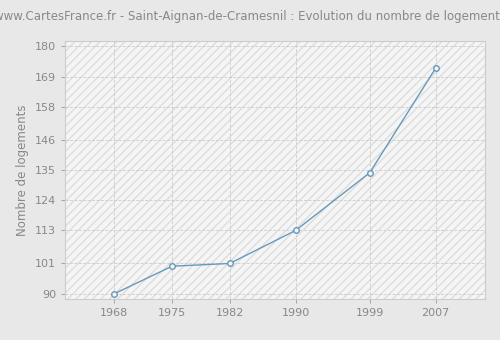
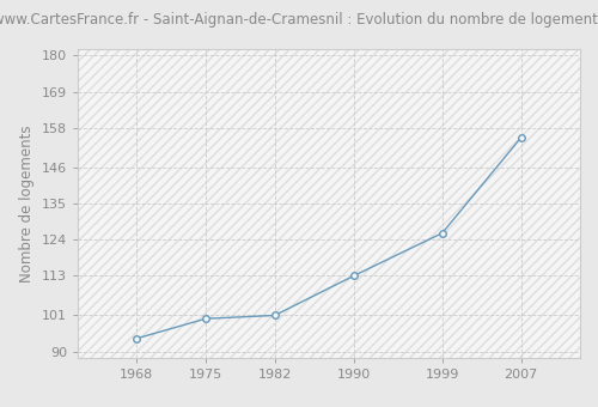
1968: 90 -> 94
1999: 134 -> 126
2007: 172 -> 155
